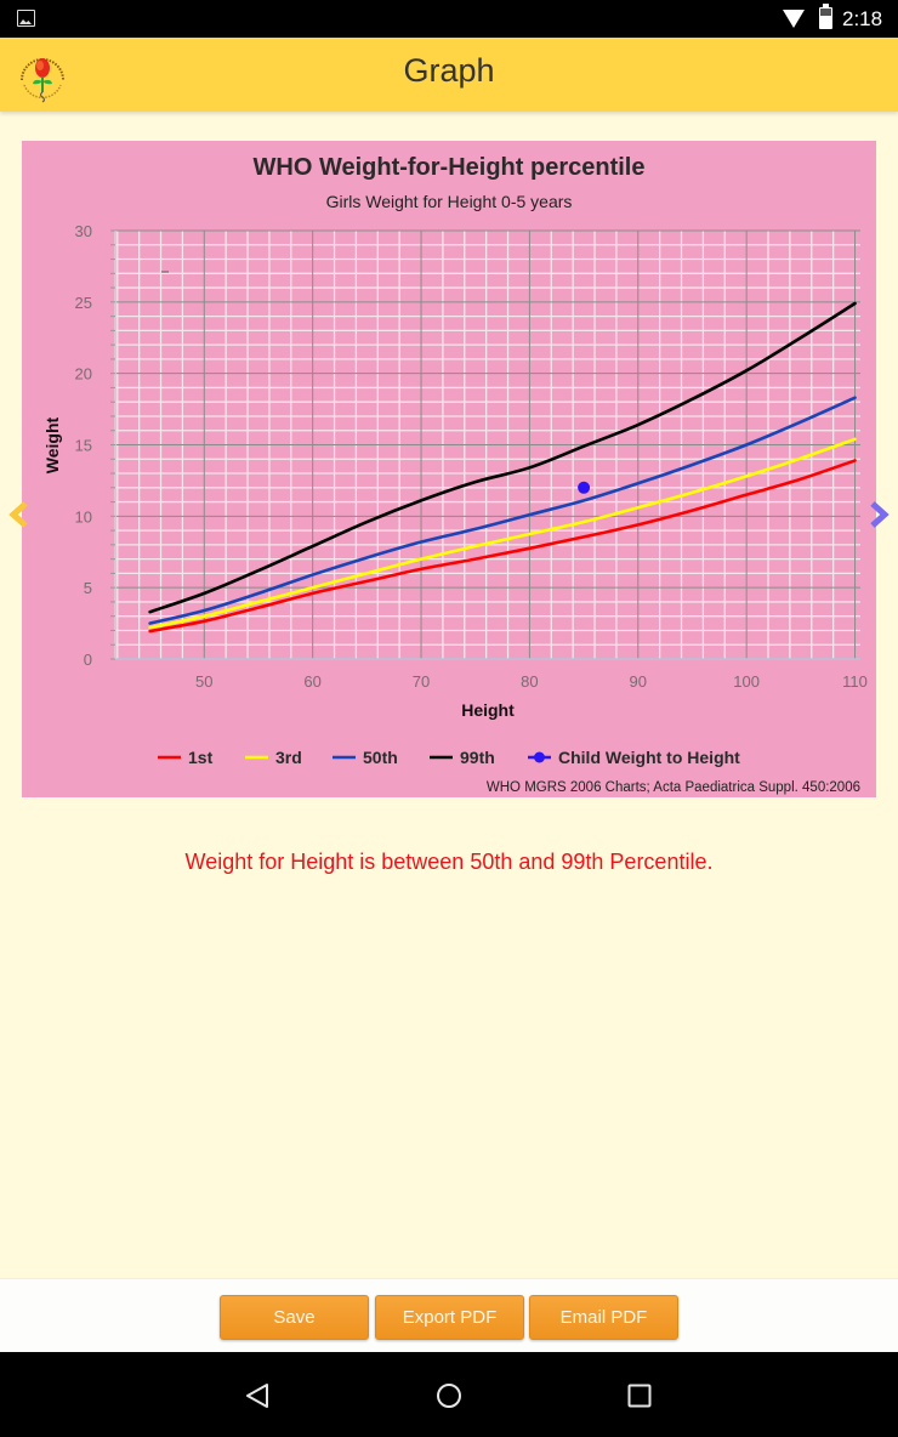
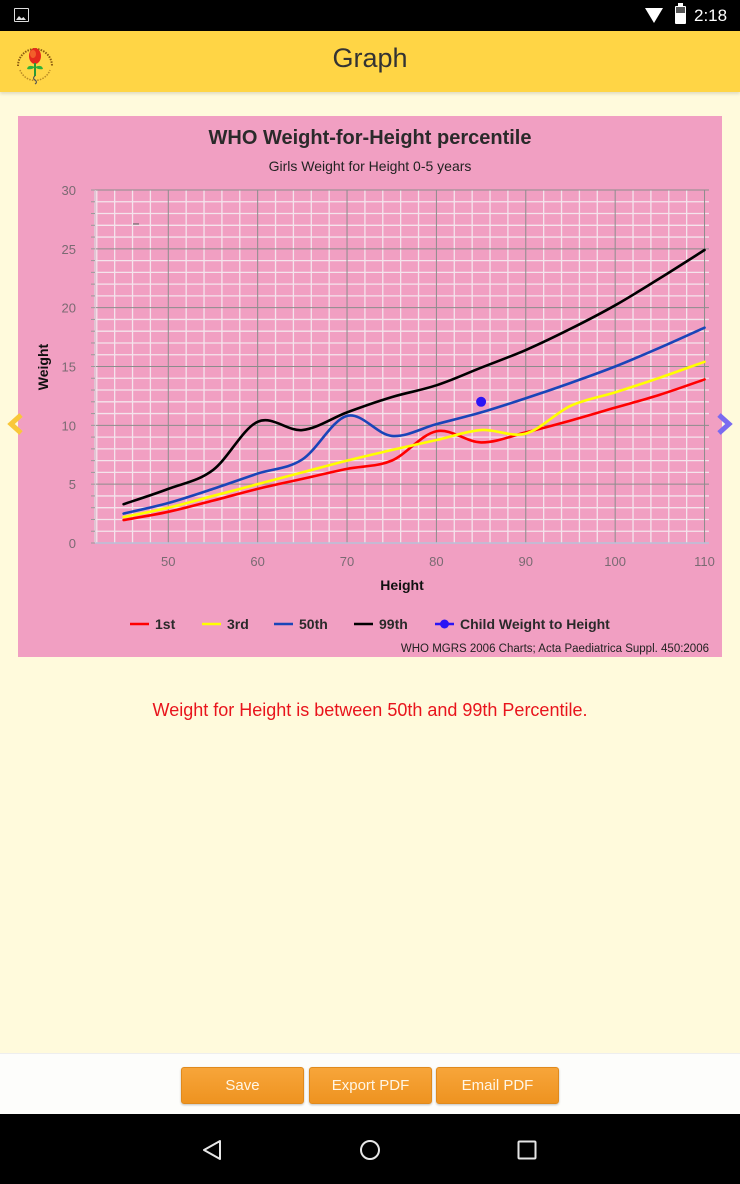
99th/60: 7.9 -> 10.3
50th/70: 8.2 -> 10.8
1st/80: 7.8 -> 9.5
3rd/90: 10.6 -> 9.3
